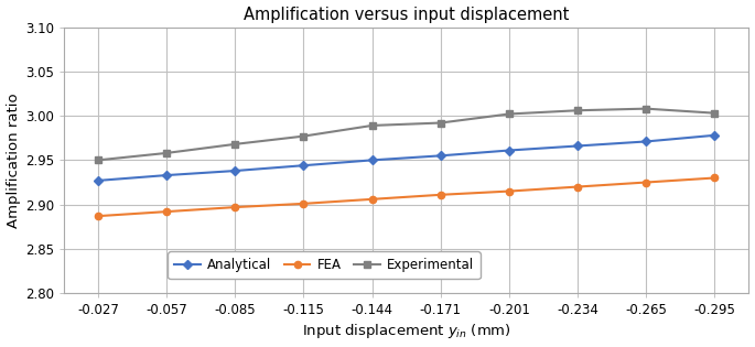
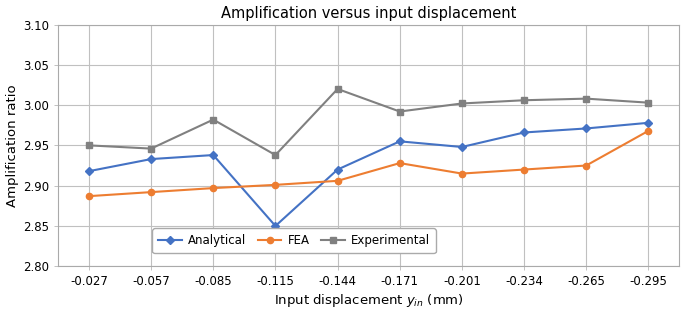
Analytical/-0.027: 2.927 -> 2.918
Experimental/-0.057: 2.958 -> 2.946
Experimental/-0.085: 2.968 -> 2.982
Analytical/-0.115: 2.944 -> 2.850
Experimental/-0.115: 2.977 -> 2.938
Analytical/-0.144: 2.950 -> 2.920
Experimental/-0.144: 2.989 -> 3.020
FEA/-0.171: 2.911 -> 2.928
Analytical/-0.201: 2.961 -> 2.948
FEA/-0.295: 2.930 -> 2.968
